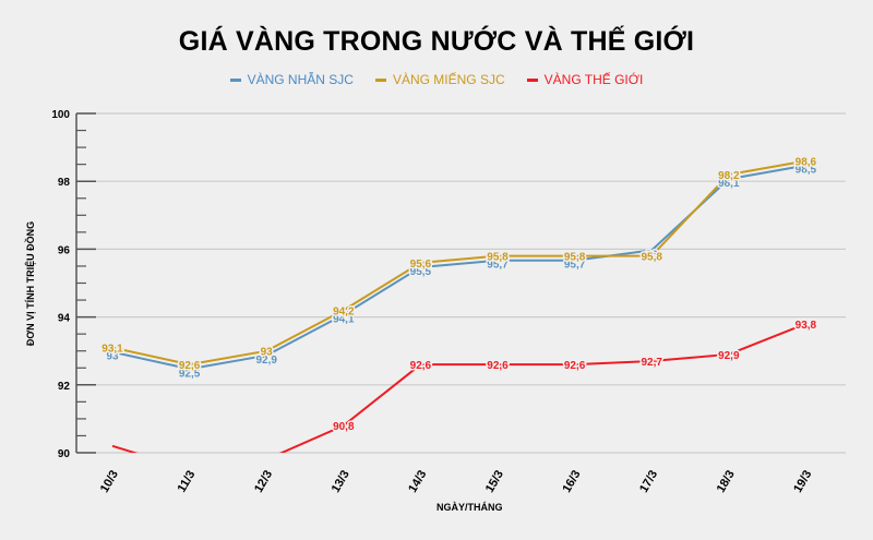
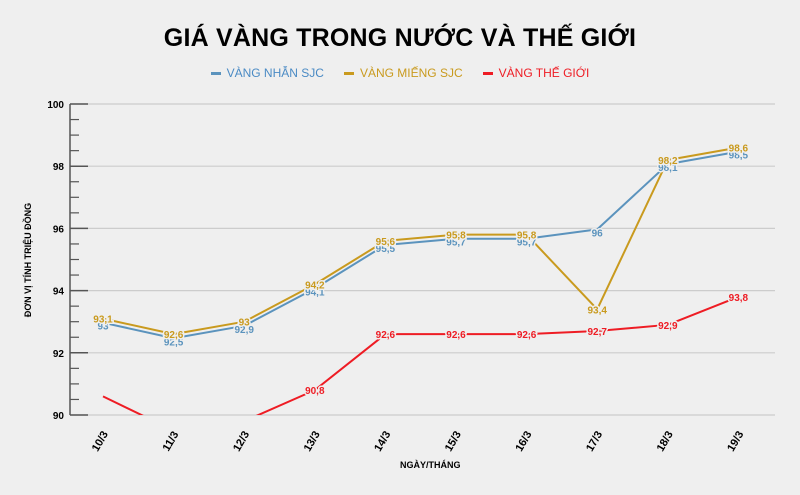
VÀNG THẾ GIỚI/10/3: 90.2 -> 90.6
VÀNG MIẾNG SJC/17/3: 95,8 -> 93,4
